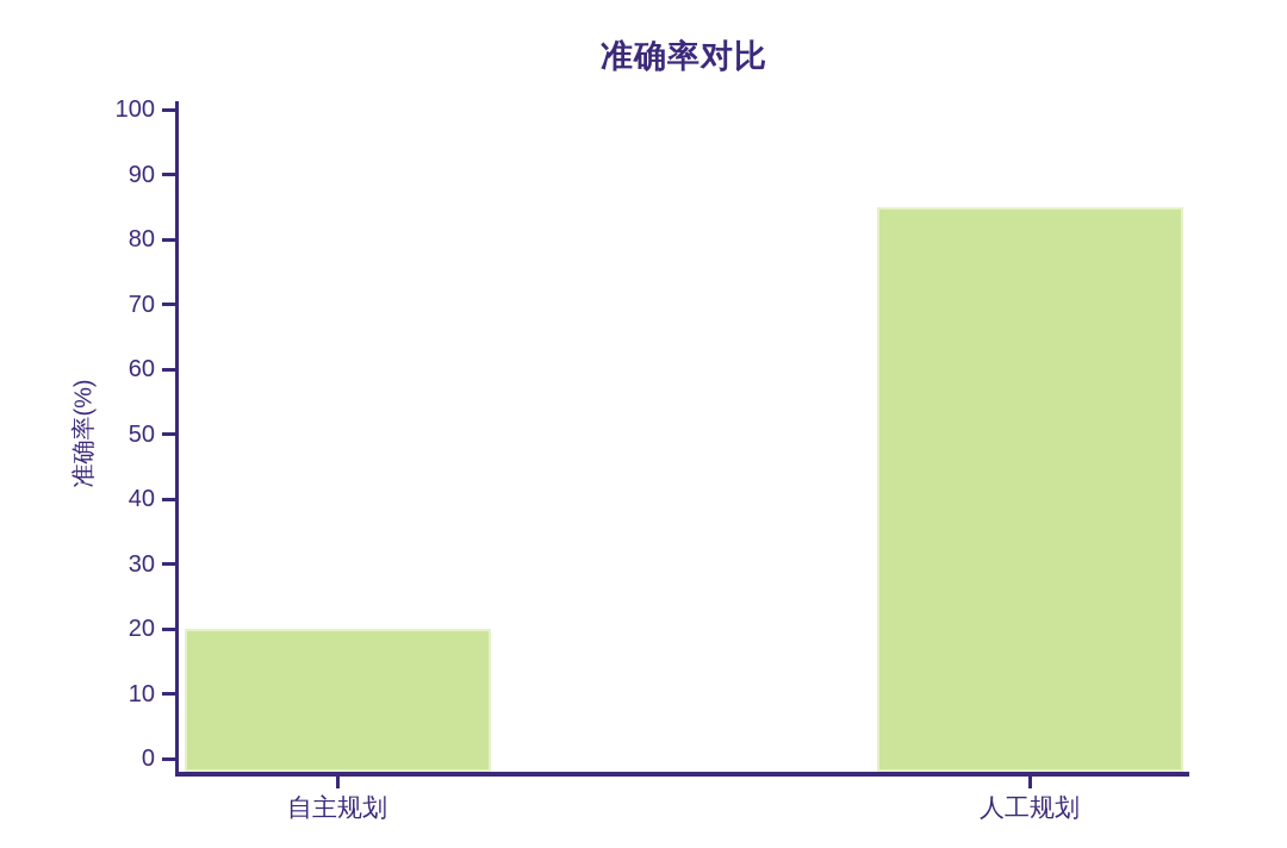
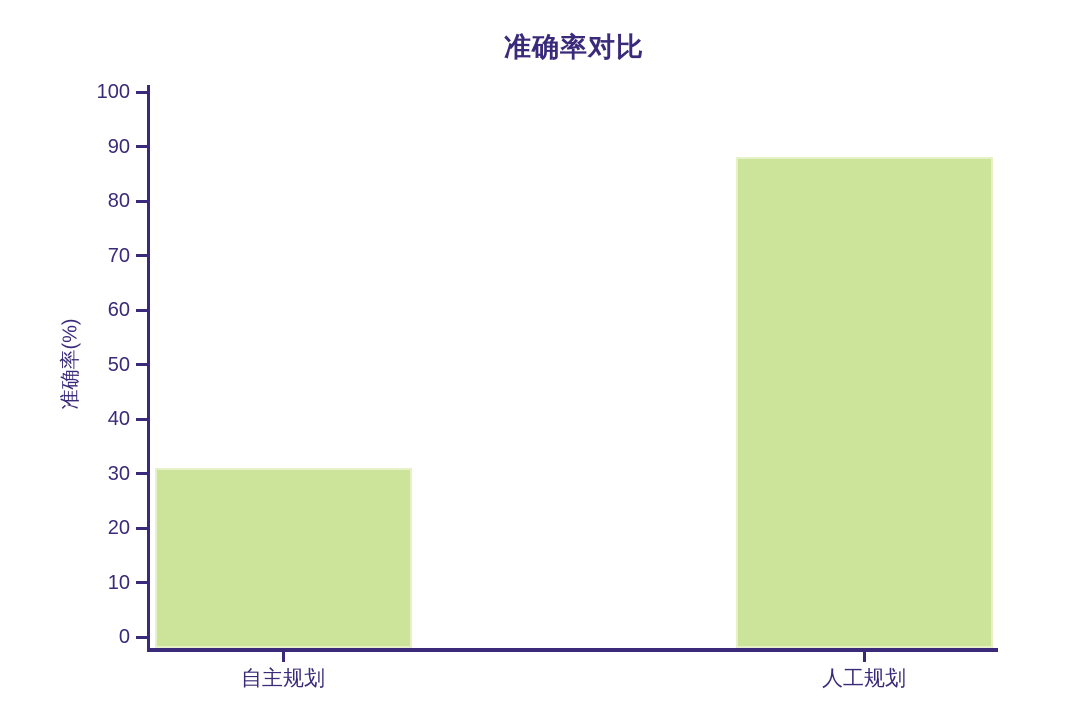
自主规划: 20 -> 31
人工规划: 85 -> 88
